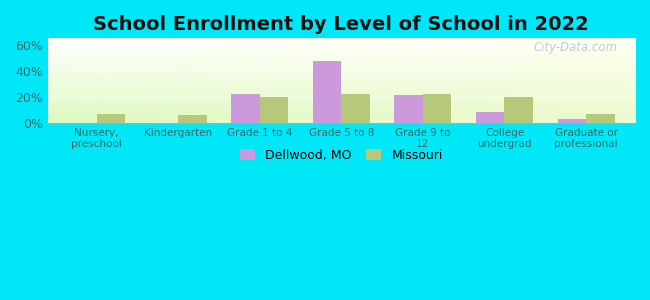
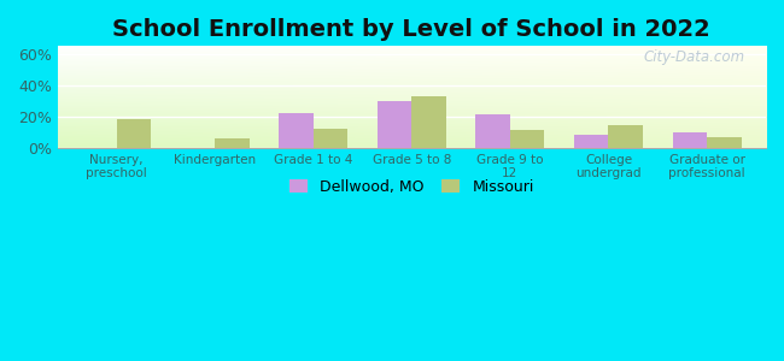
Missouri/Nursery, preschool: 7% -> 18%
Missouri/Grade 1 to 4: 20% -> 12%
Dellwood, MO/Grade 5 to 8: 48% -> 30%
Missouri/Grade 5 to 8: 22% -> 33%
Missouri/Grade 9 to 12: 22% -> 11%
Missouri/College undergrad: 20% -> 14%
Dellwood, MO/Graduate or professional: 3% -> 10%
